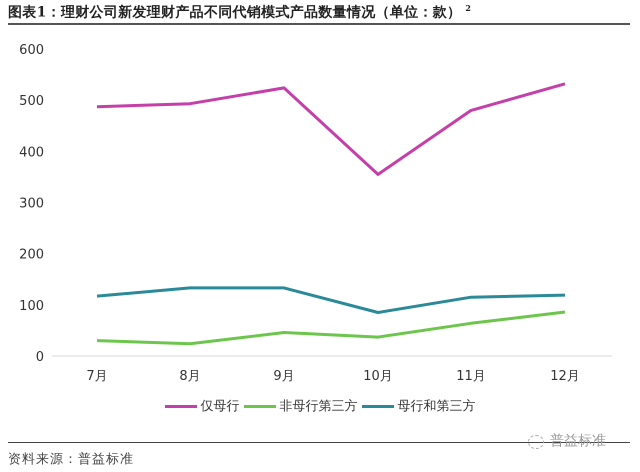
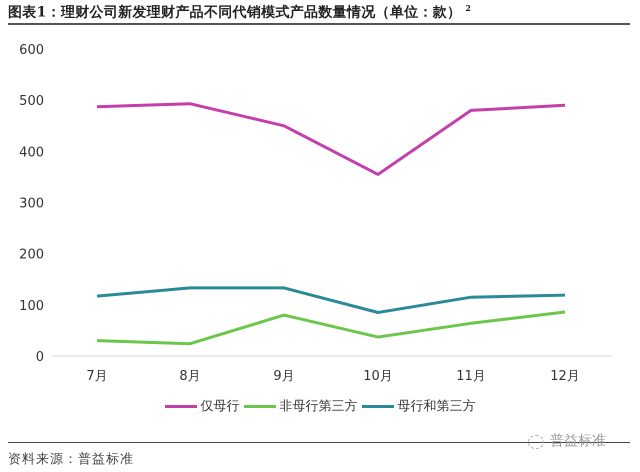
仅母行/9月: 520 -> 450
非母行第三方/9月: 50 -> 80
仅母行/12月: 530 -> 490
